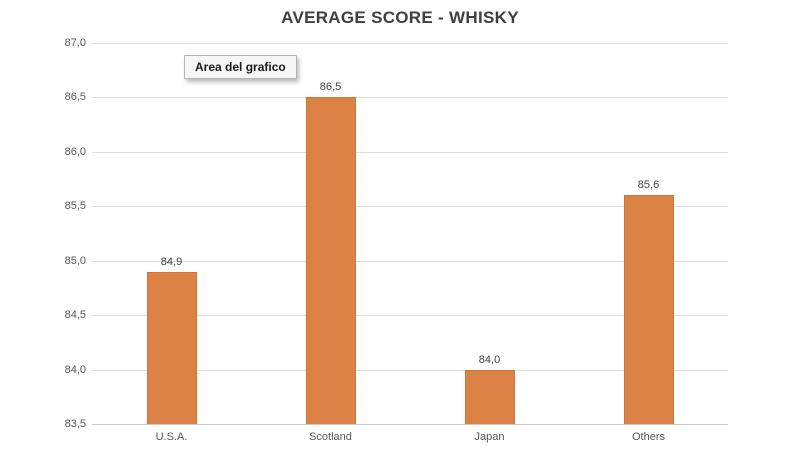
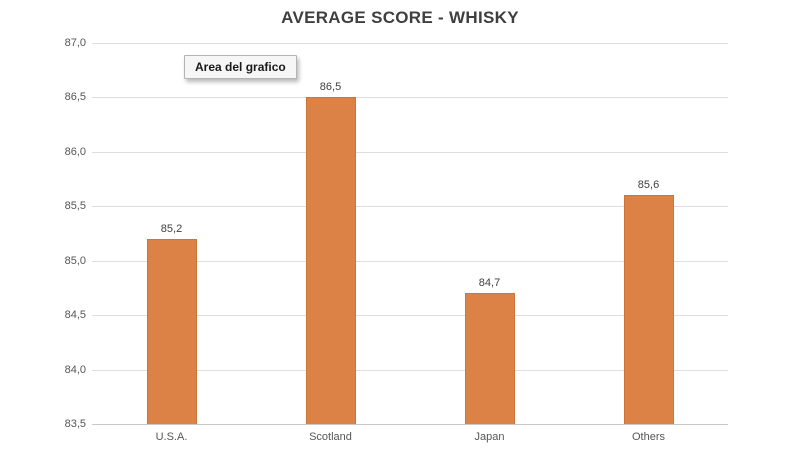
U.S.A.: 84,9 -> 85,2
Japan: 84,0 -> 84,7
